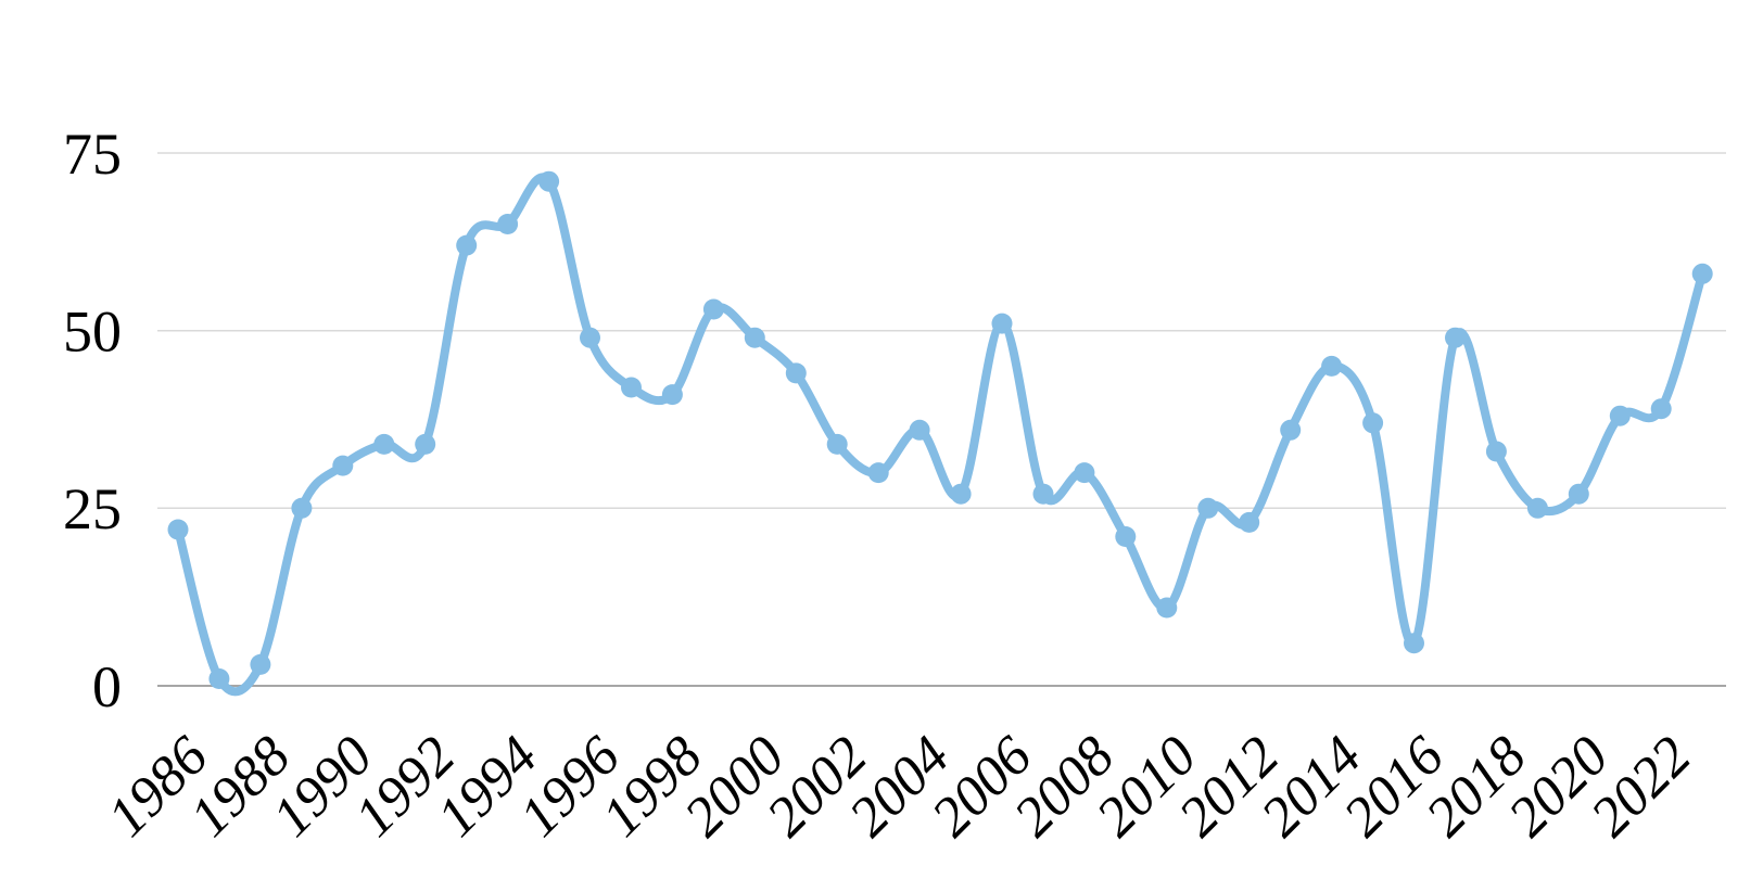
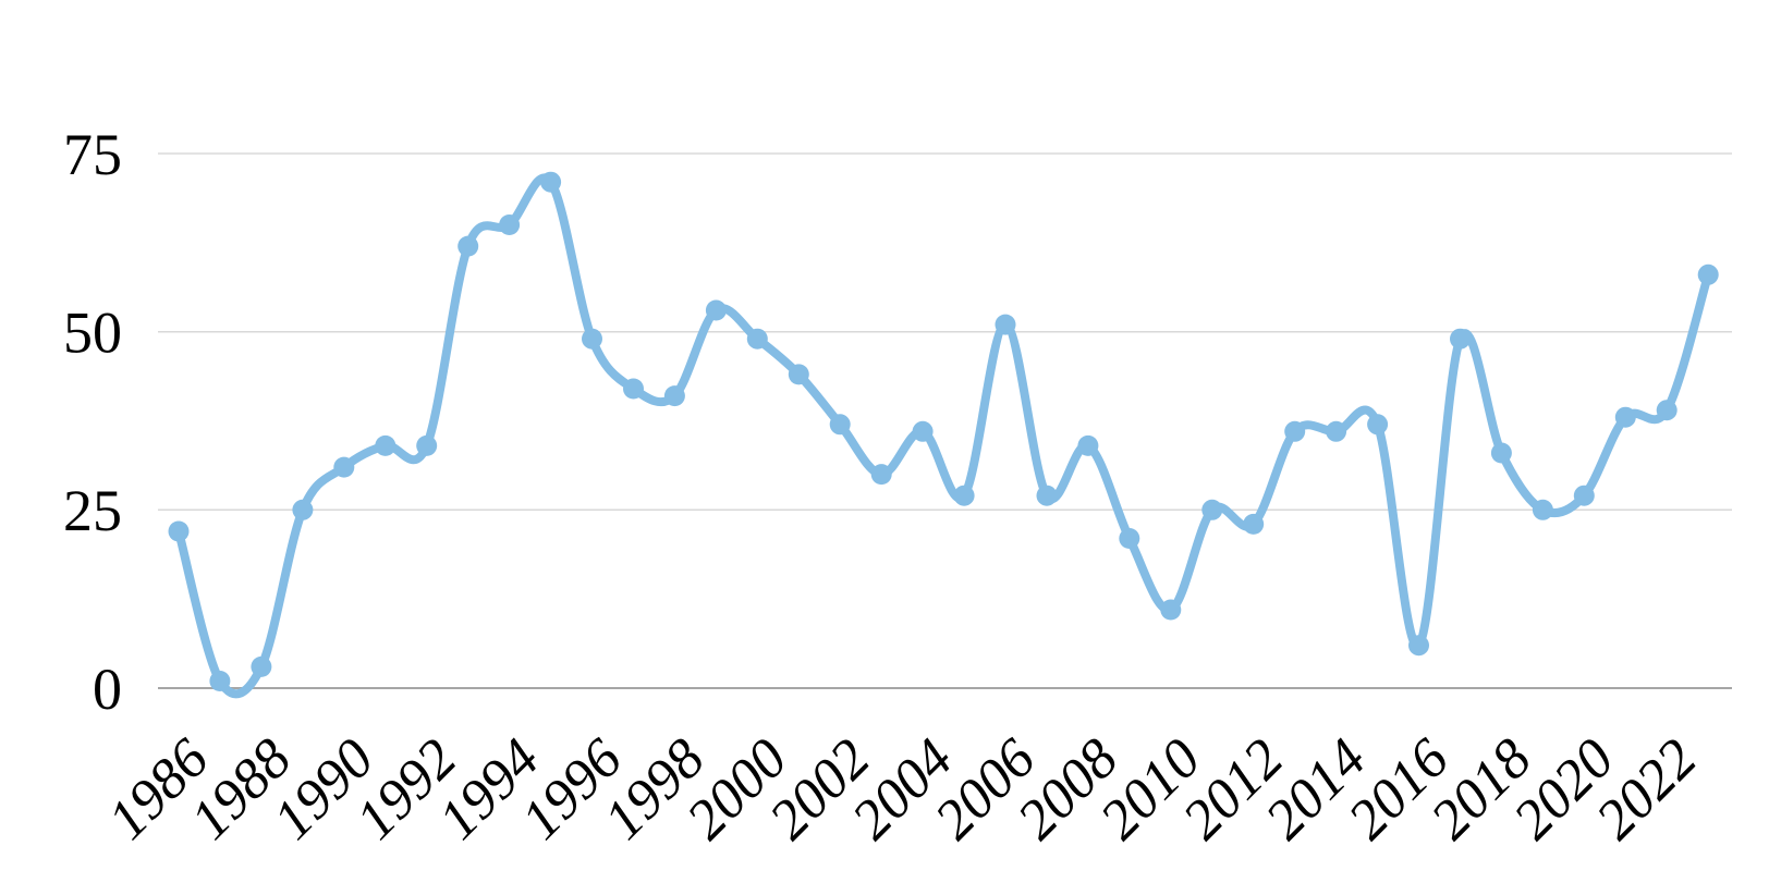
2002: 34 -> 37
2008: 30 -> 34
2014: 45 -> 36
